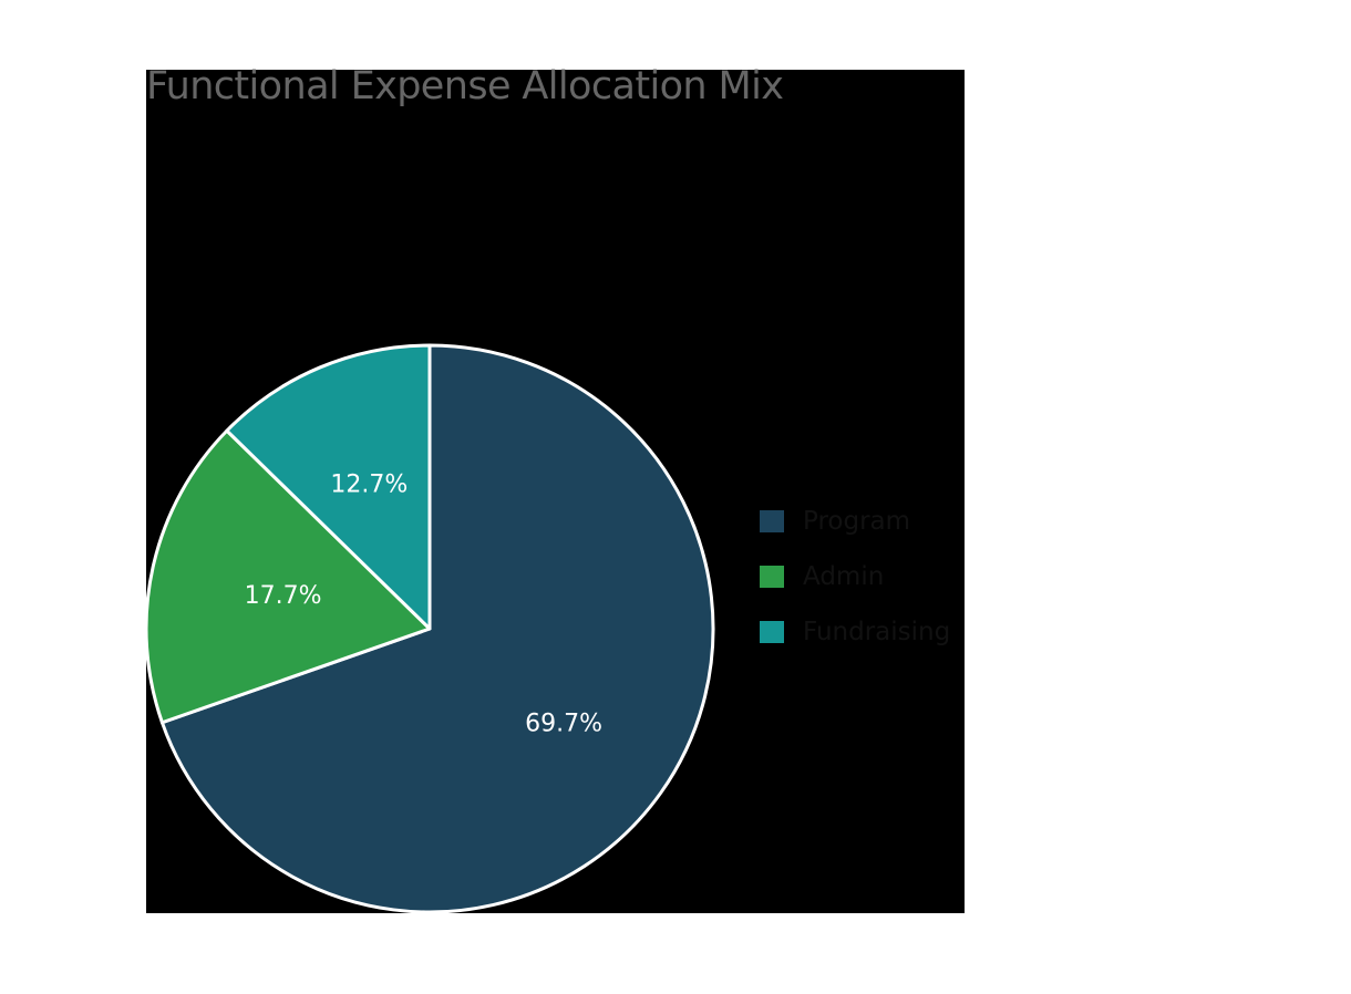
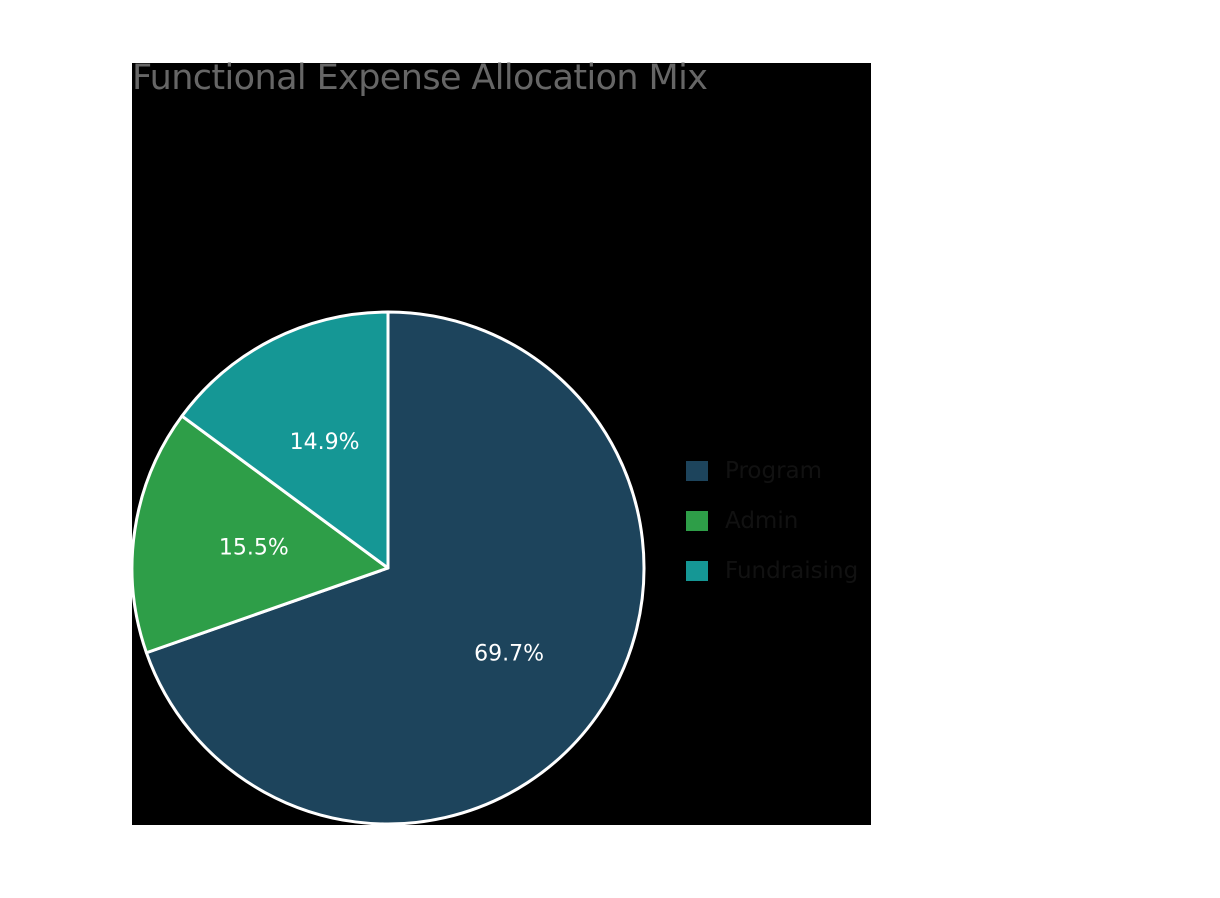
Admin: 17.7% -> 15.5%
Fundraising: 12.7% -> 14.9%
